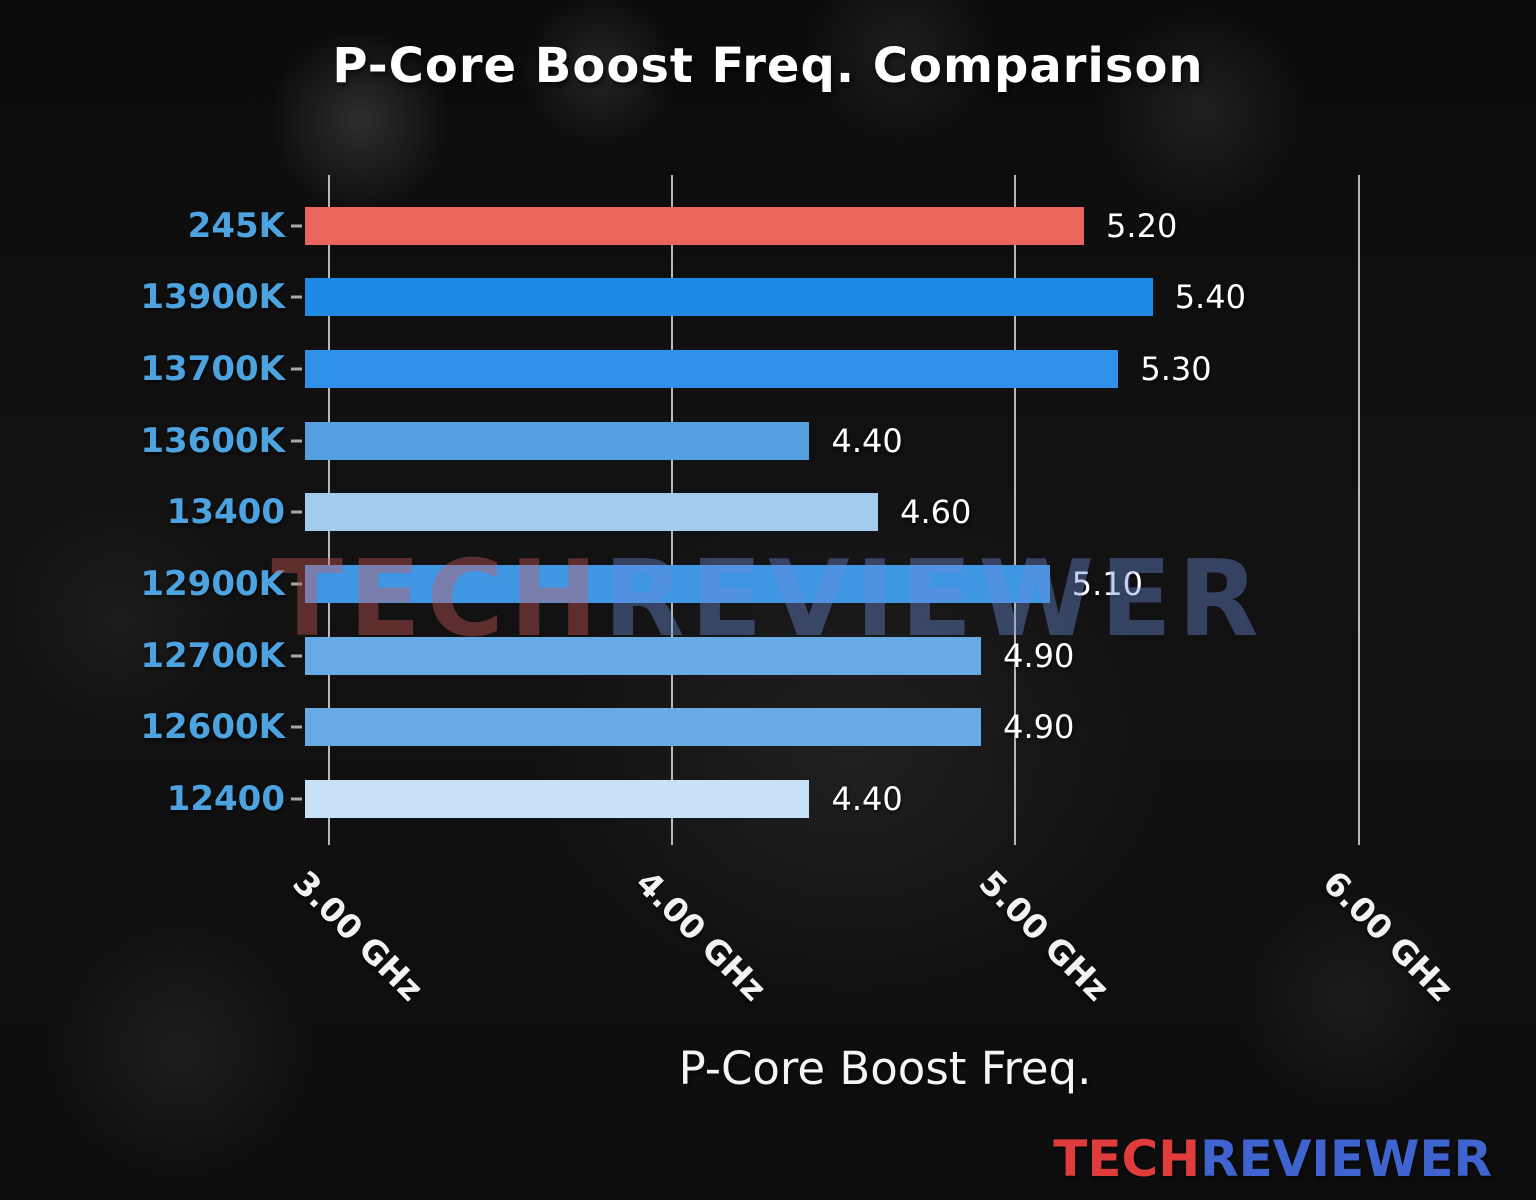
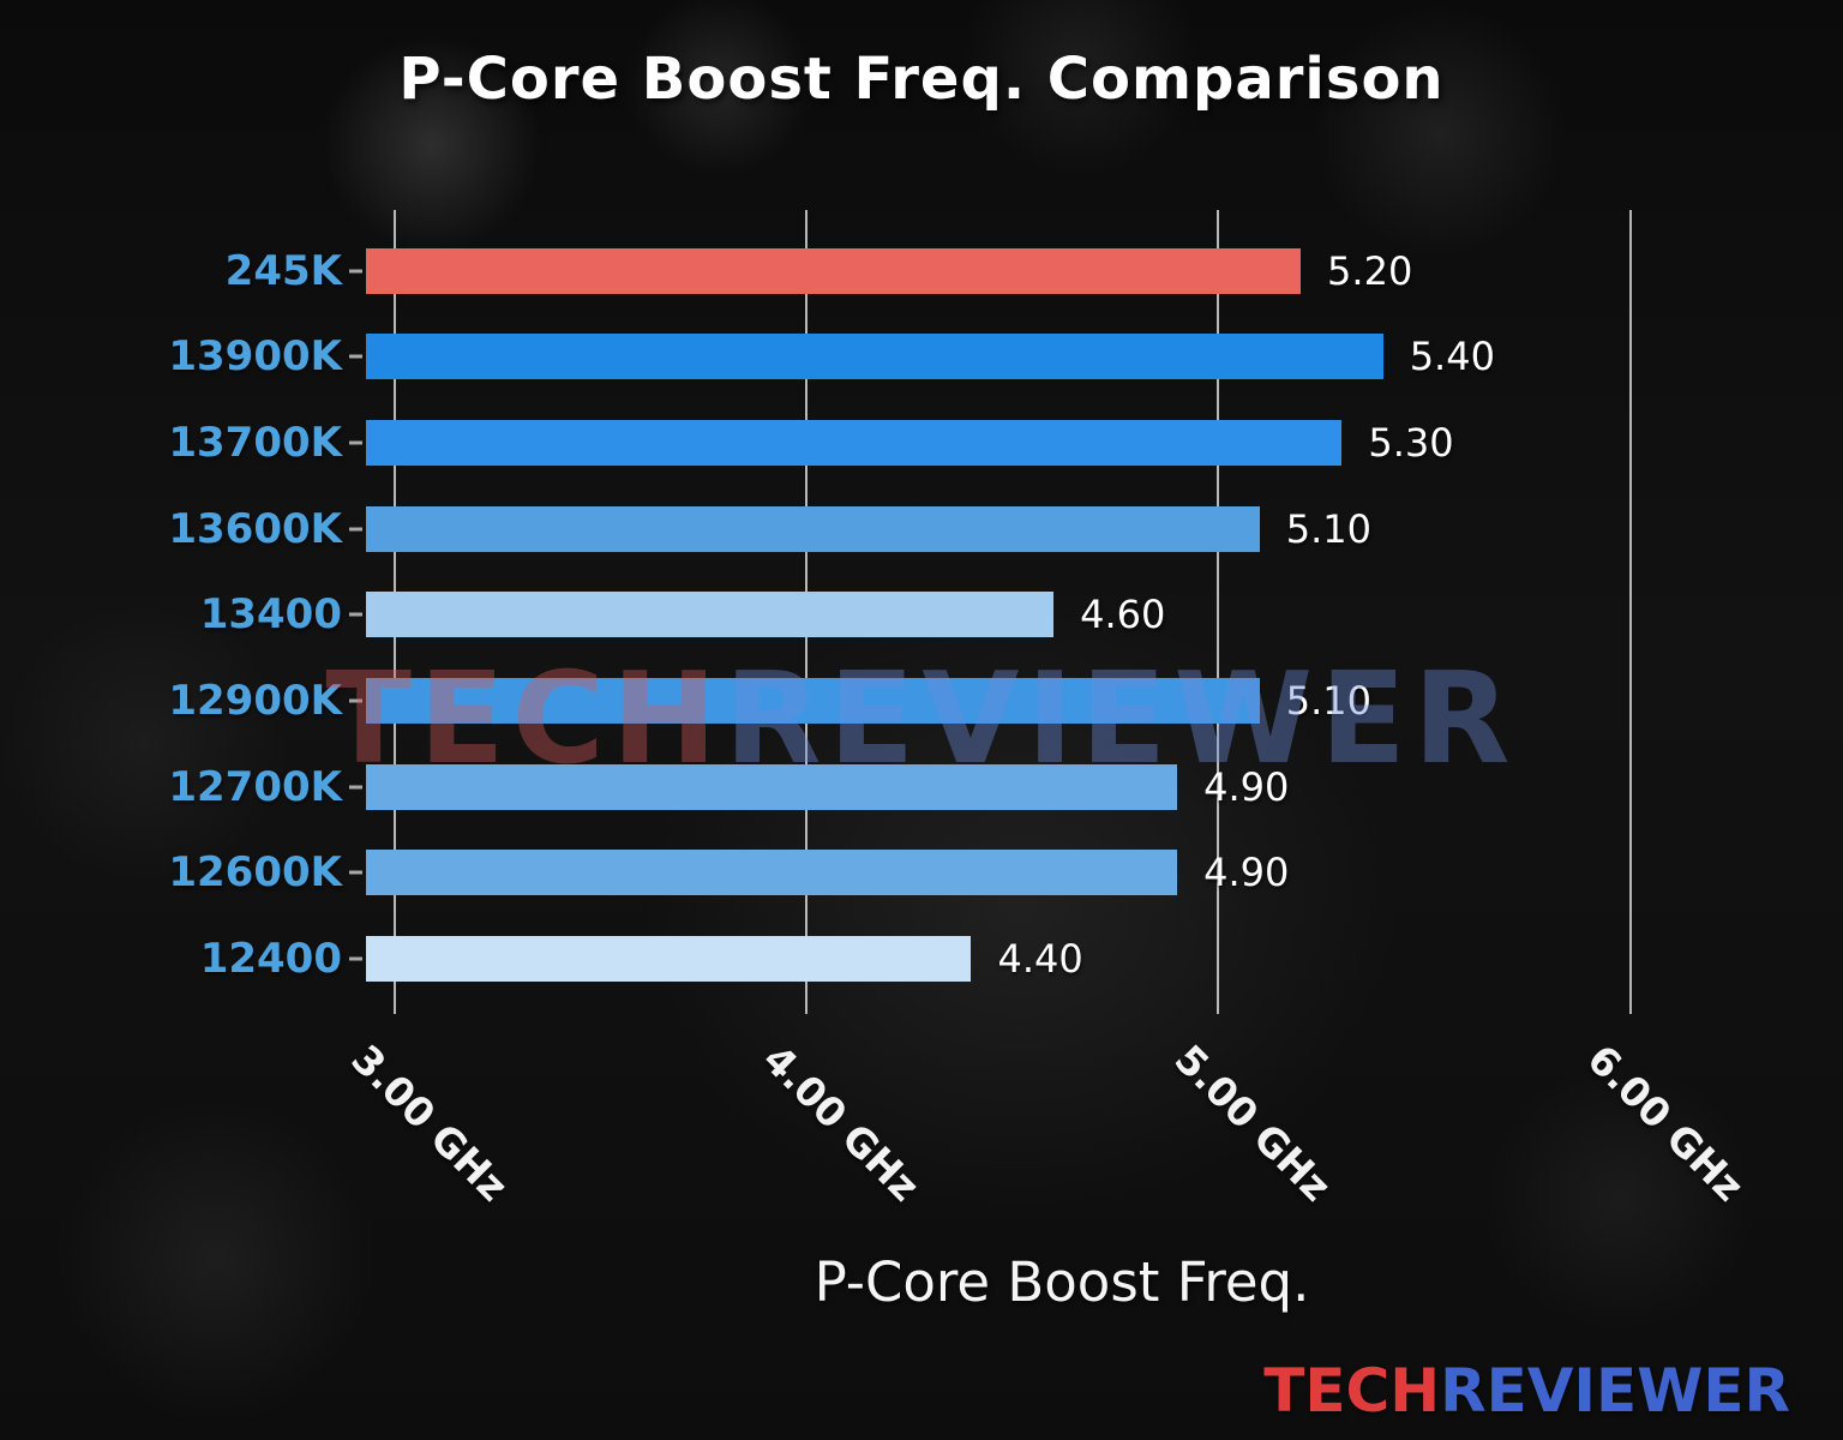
13600K: 4.40 -> 5.10
